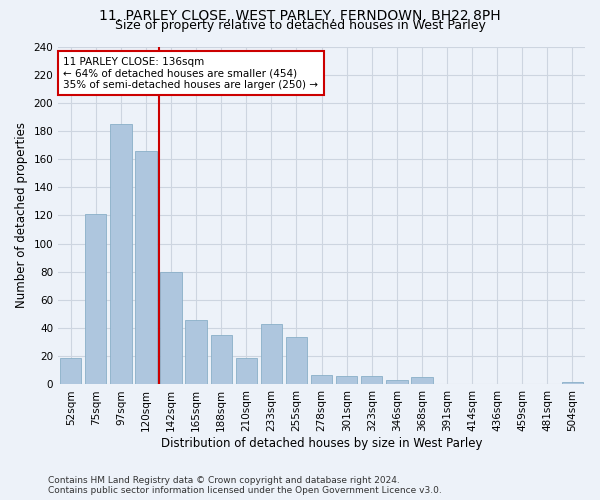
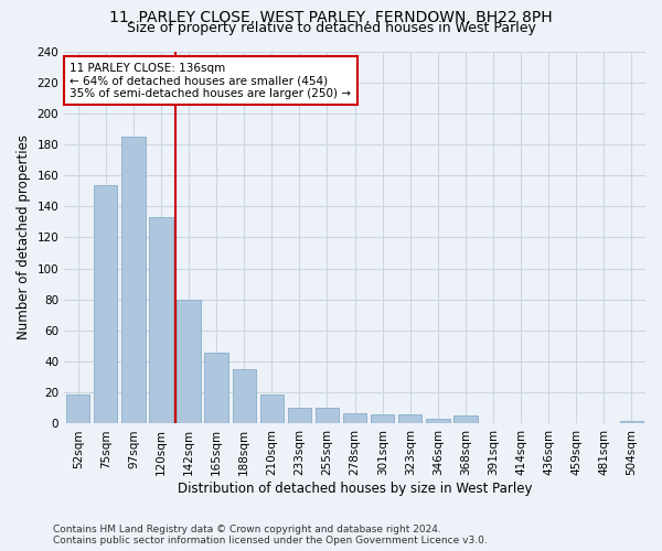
75sqm: 121 -> 154
120sqm: 166 -> 133
233sqm: 43 -> 10
255sqm: 34 -> 10
